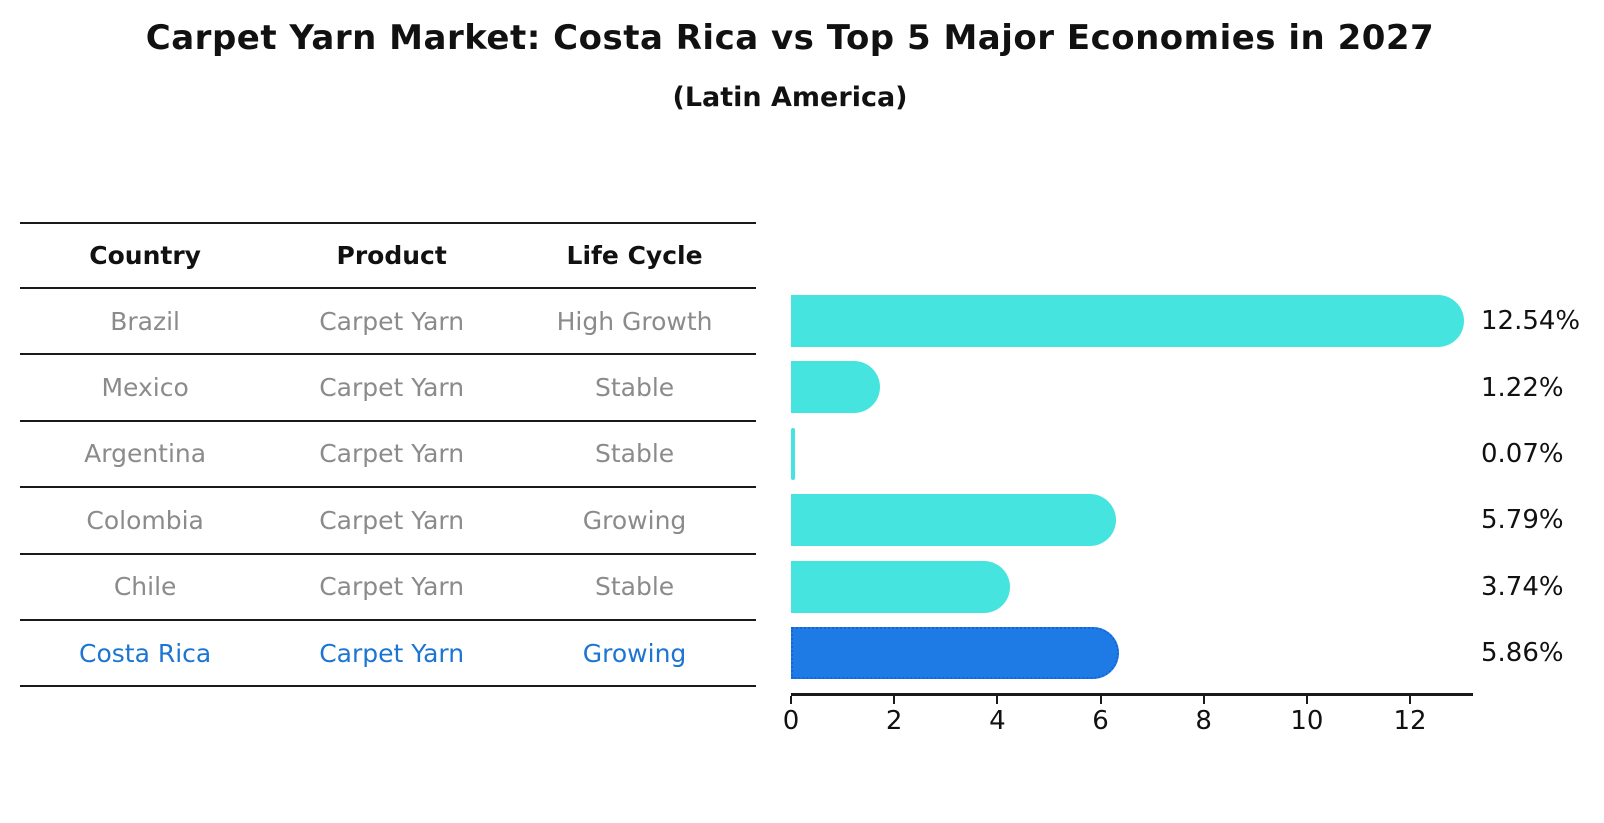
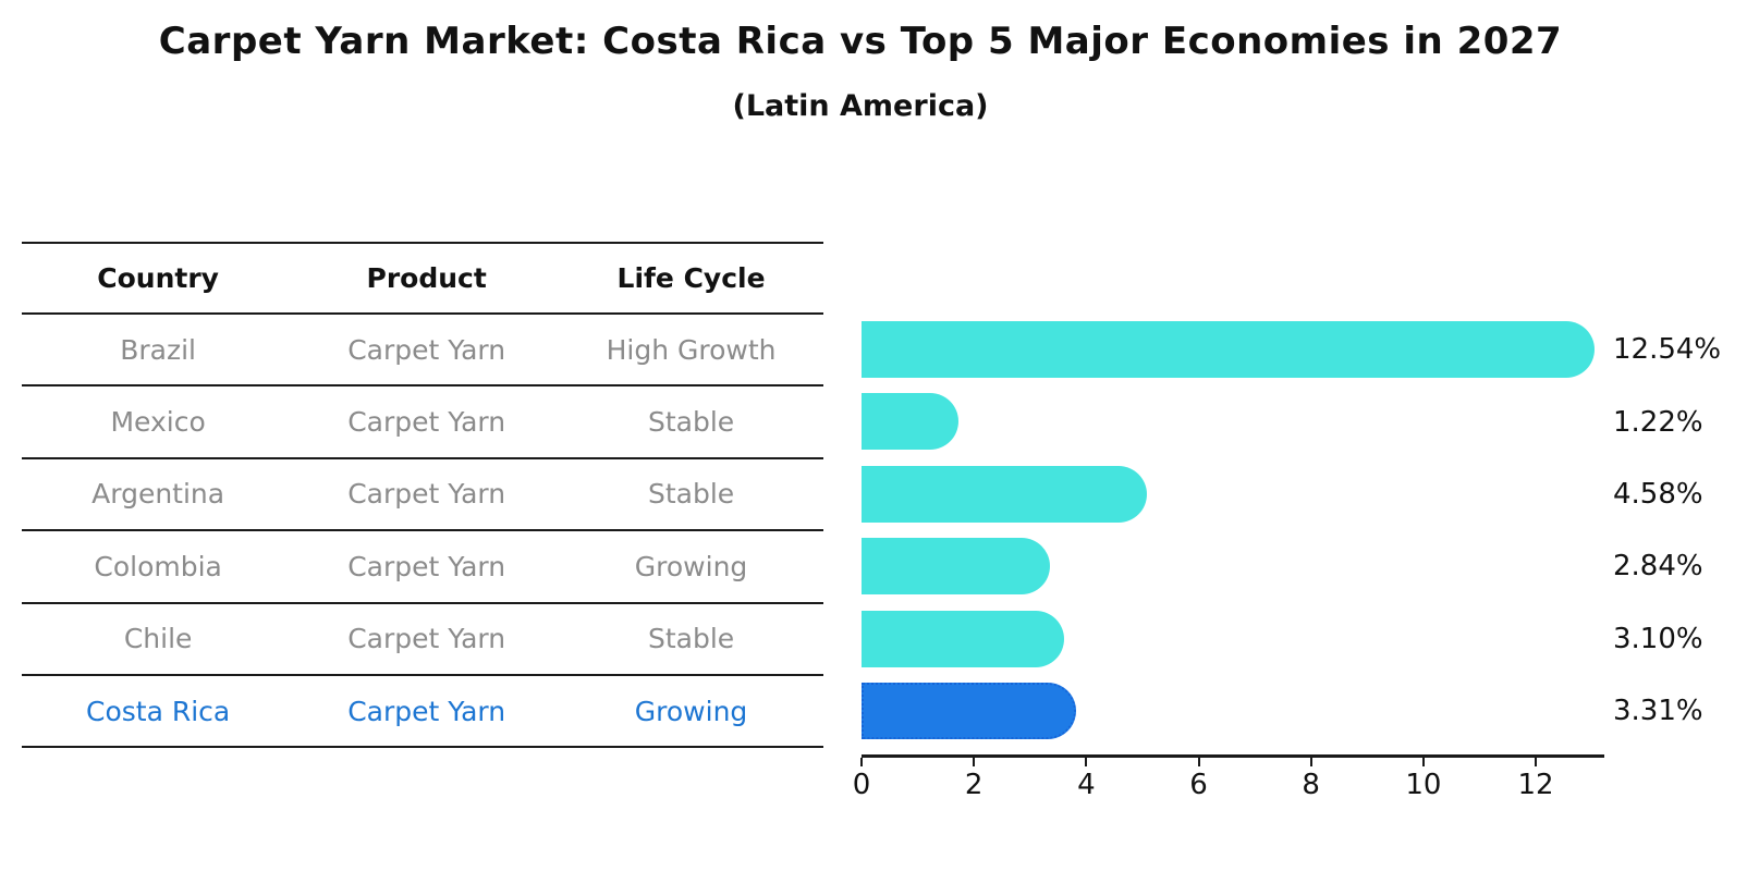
Argentina: 0.07% -> 4.58%
Colombia: 5.79% -> 2.84%
Chile: 3.74% -> 3.10%
Costa Rica: 5.86% -> 3.31%
